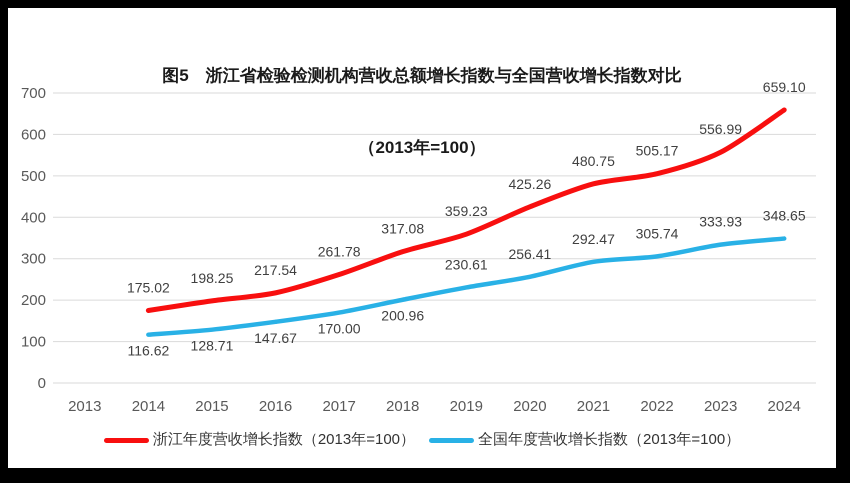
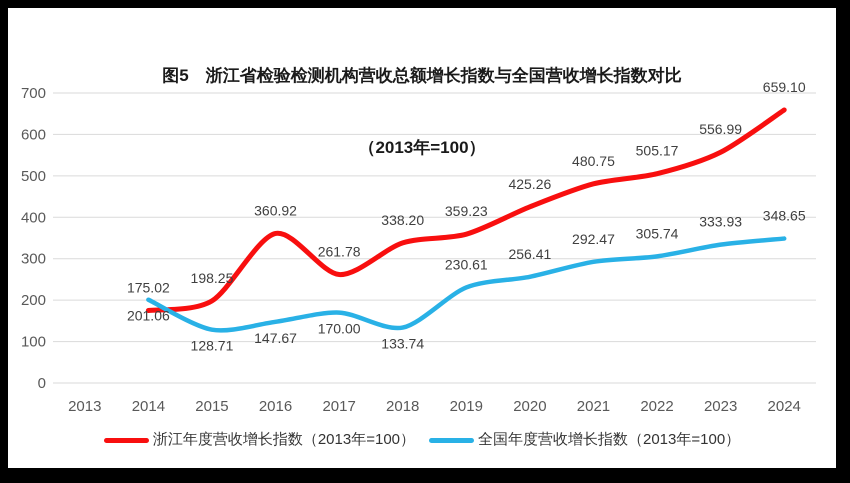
全国年度营收增长指数（2013年=100）/2014: 116.62 -> 201.06
浙江年度营收增长指数（2013年=100）/2016: 217.54 -> 360.92
浙江年度营收增长指数（2013年=100）/2018: 317.08 -> 338.20
全国年度营收增长指数（2013年=100）/2018: 200.96 -> 133.74
